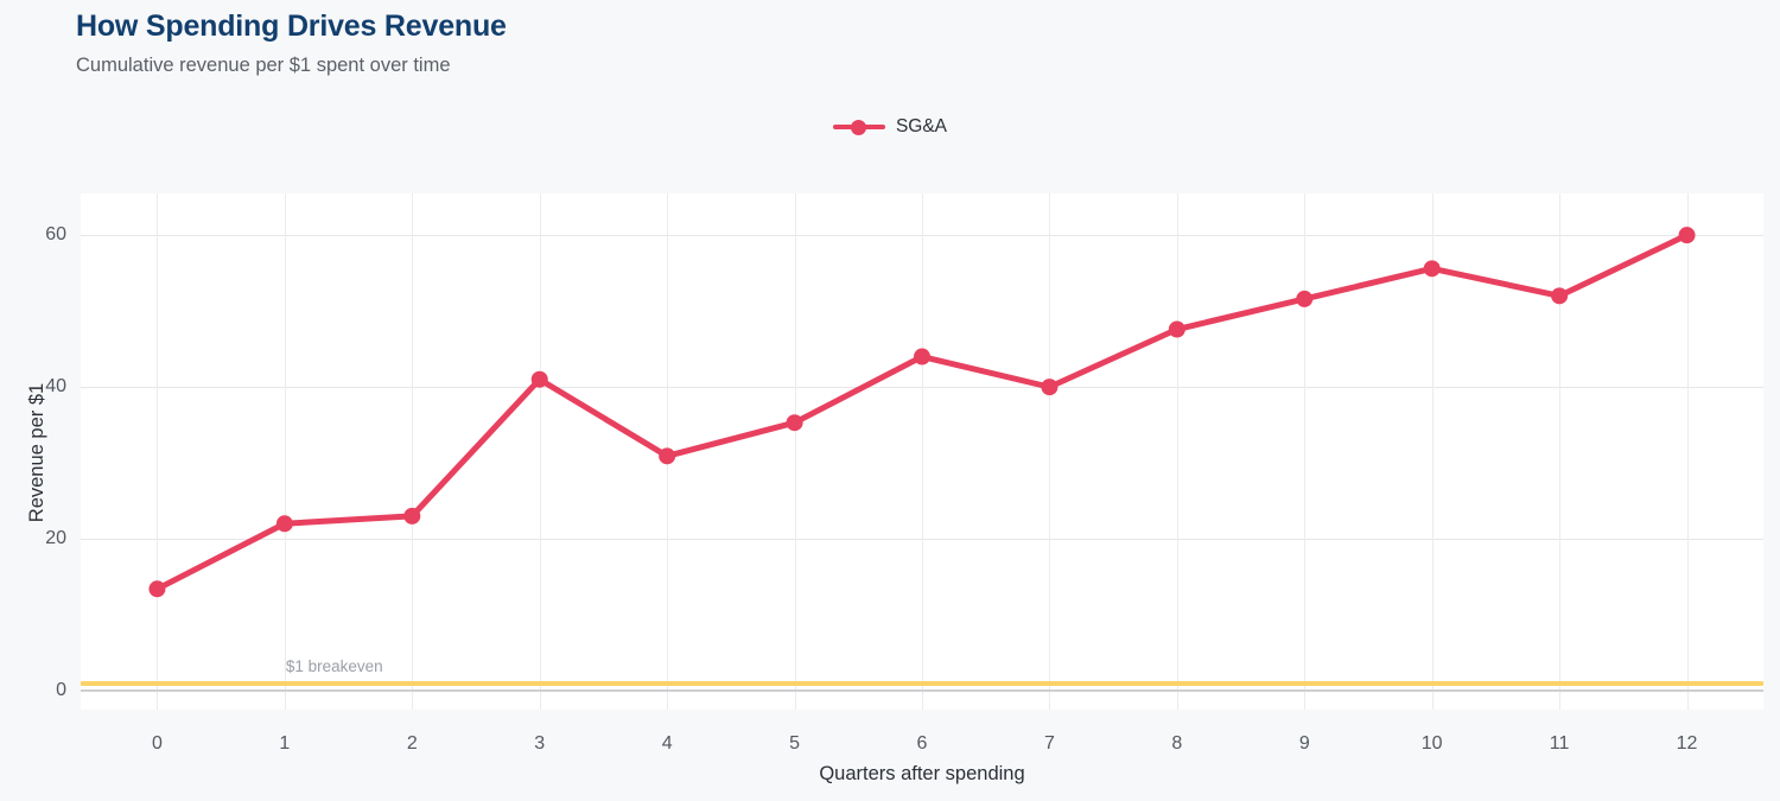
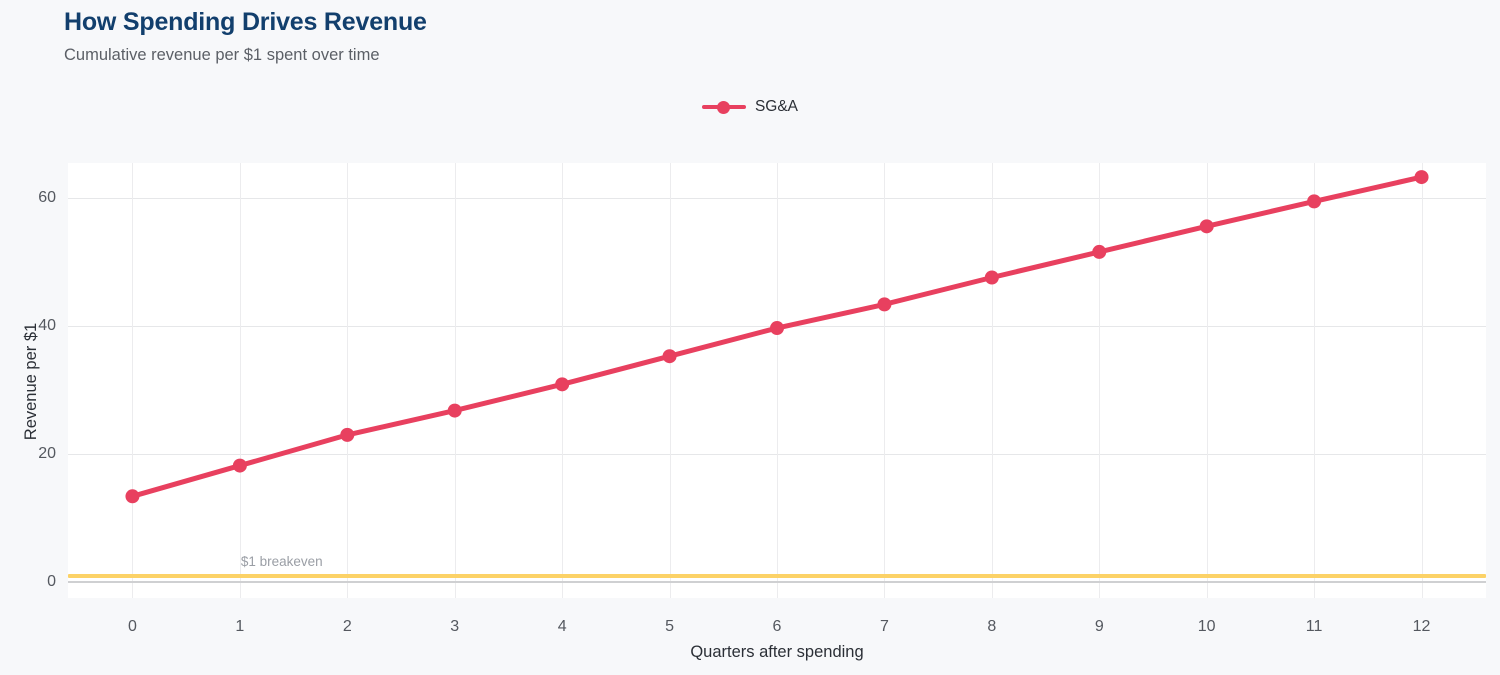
1: 22 -> 18
3: 41 -> 27
6: 44 -> 40
7: 40 -> 43
11: 52 -> 60
12: 60 -> 63
